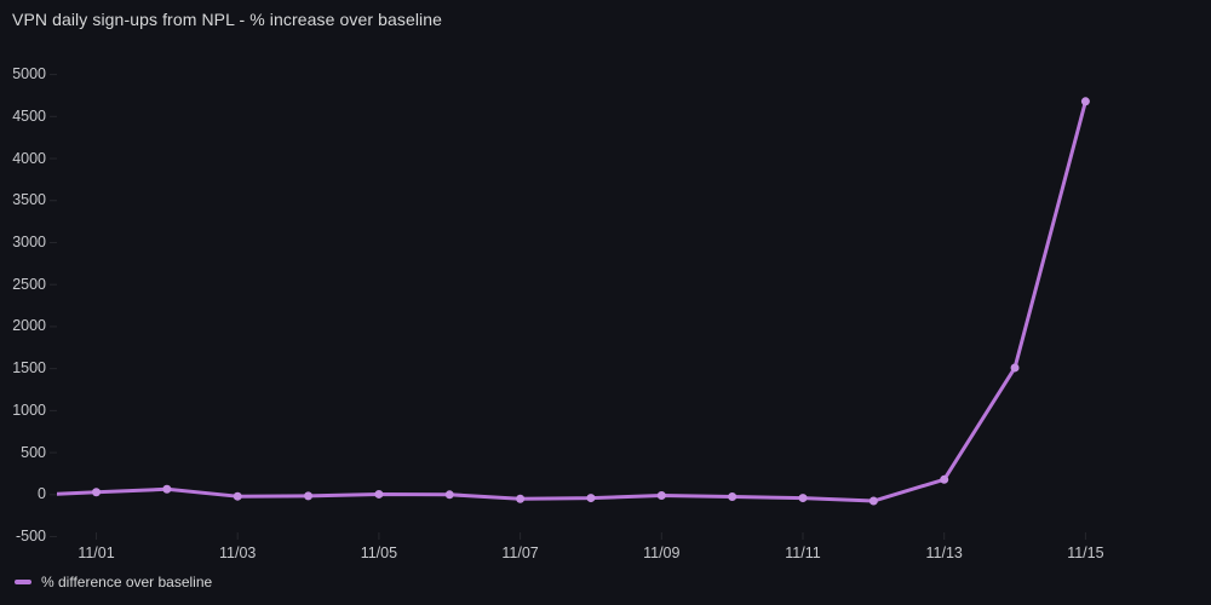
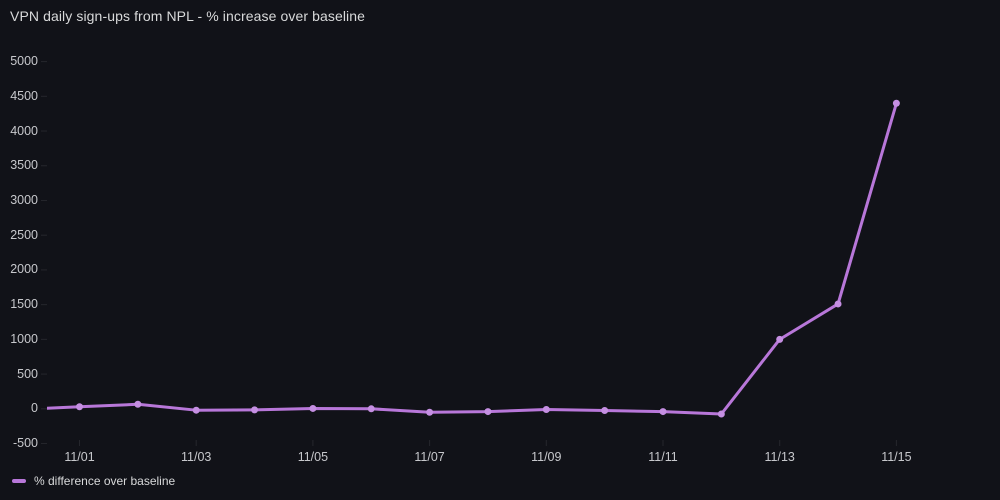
11/13: 200 -> 1000
11/15: 4700 -> 4400
